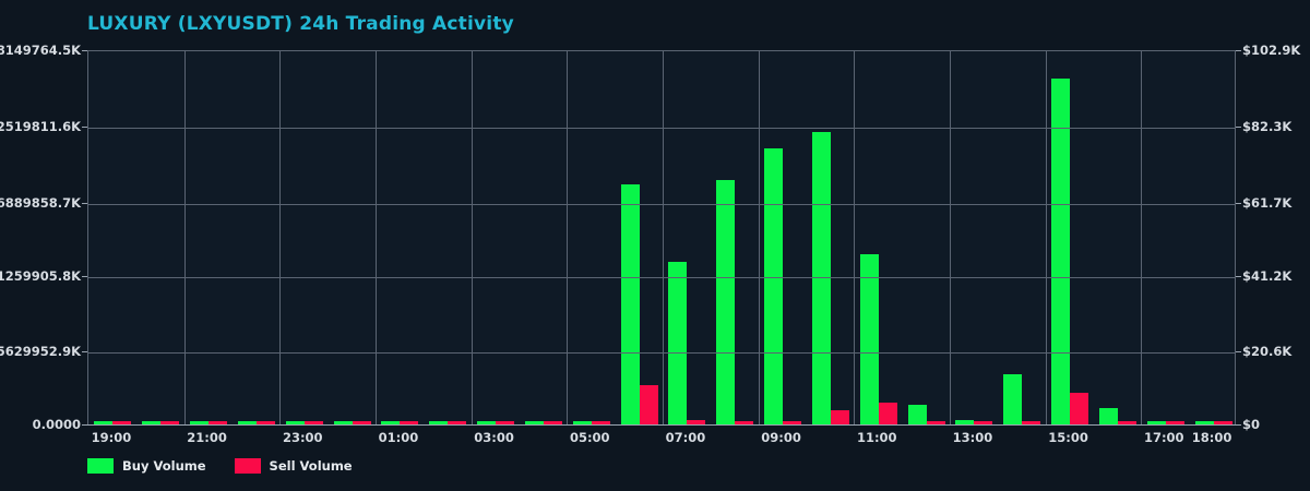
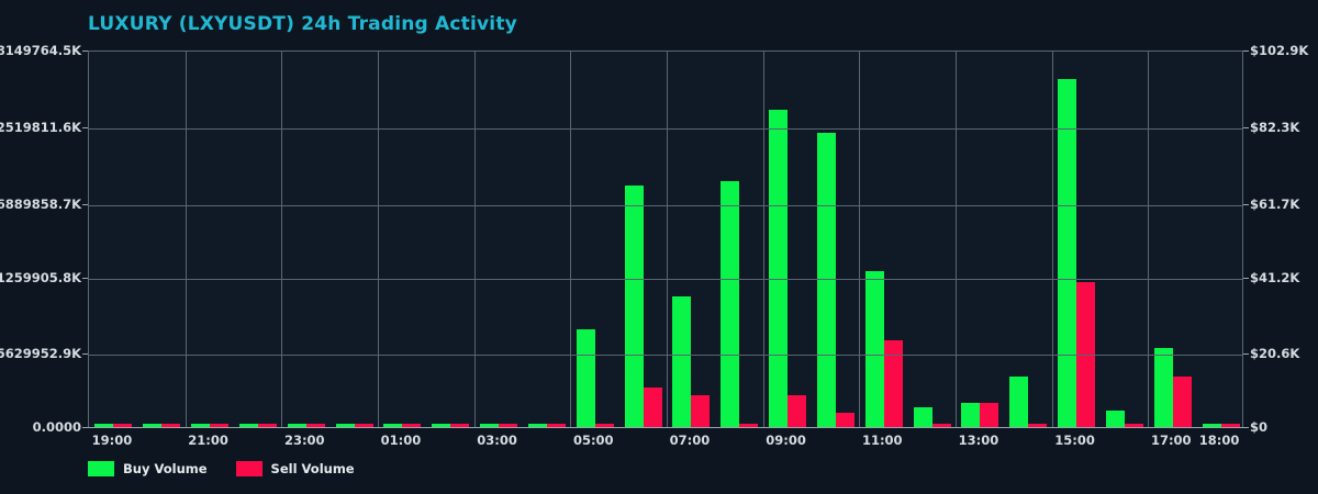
Buy Volume/05:00: $1K -> $27K
Buy Volume/07:00: $45K -> $36K
Sell Volume/07:00: $1K -> $9K
Buy Volume/09:00: $76K -> $87K
Sell Volume/09:00: $1K -> $9K
Buy Volume/11:00: $47K -> $43K
Sell Volume/11:00: $6K -> $24K
Buy Volume/13:00: $2K -> $7K
Sell Volume/13:00: $1K -> $7K
Sell Volume/15:00: $9K -> $40K
Buy Volume/17:00: $1K -> $22K
Sell Volume/17:00: $1K -> $14K
